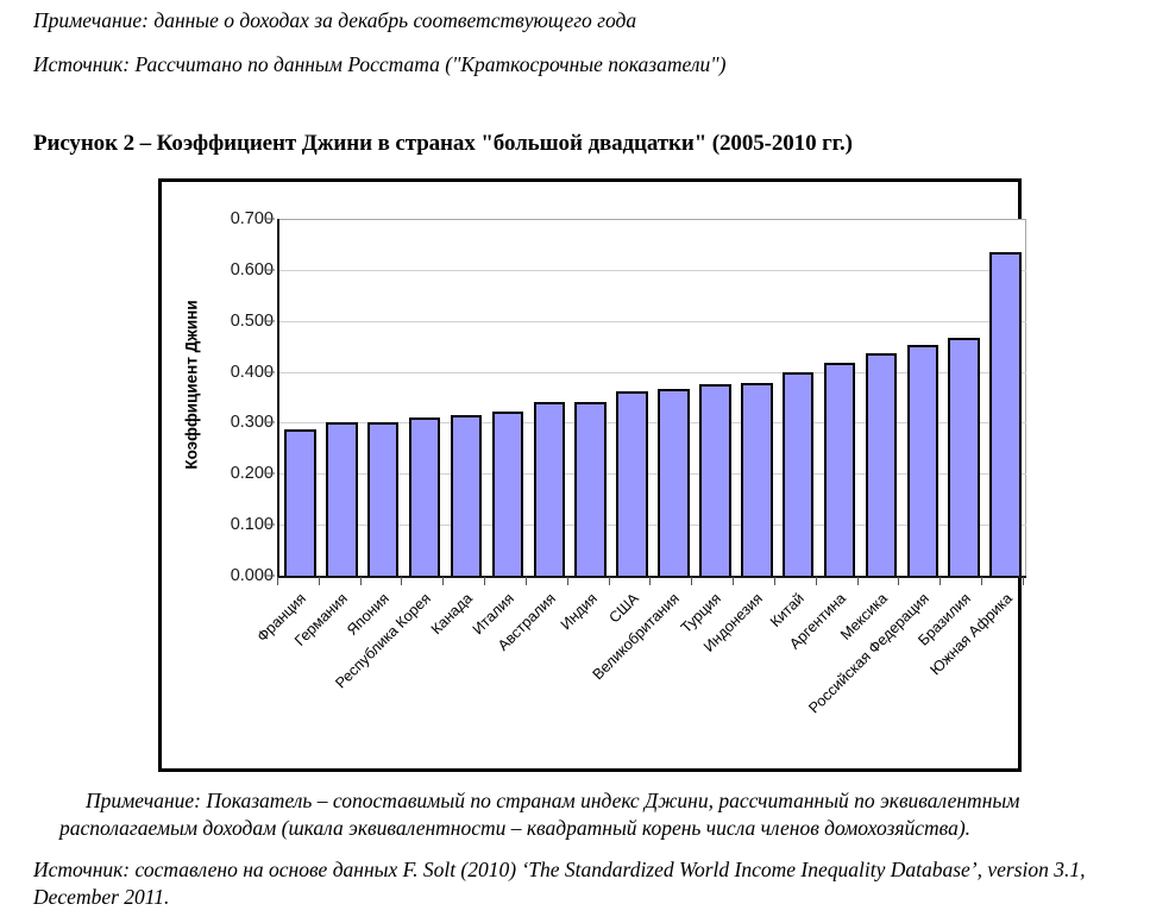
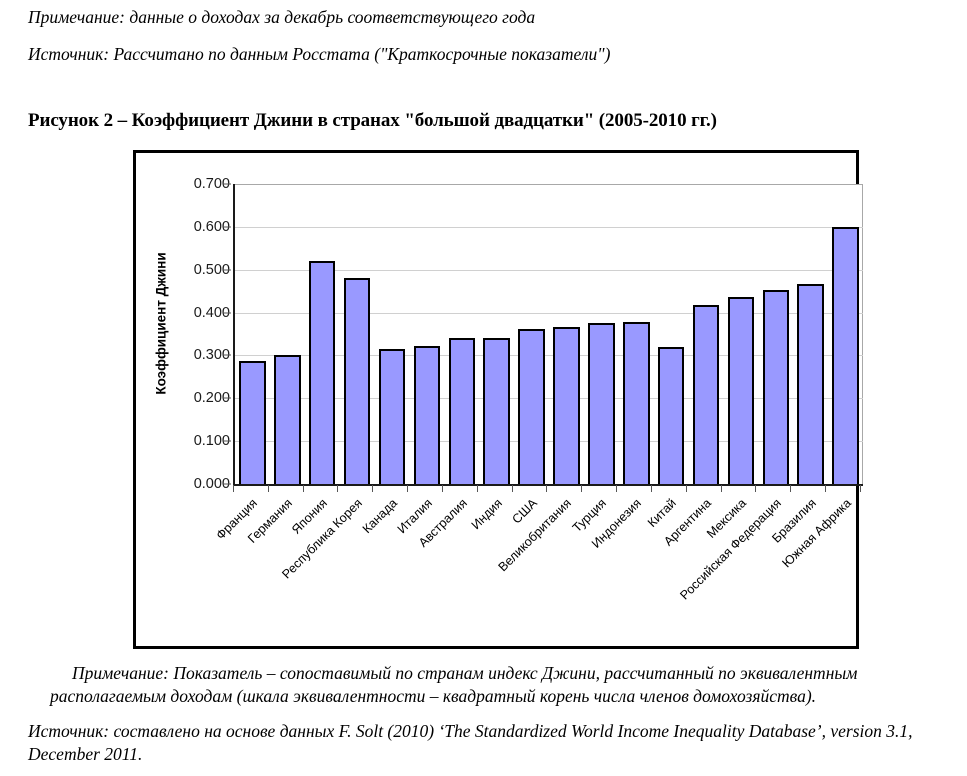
Япония: 0.30 -> 0.52
Республика Корея: 0.31 -> 0.48
Китай: 0.40 -> 0.32
Южная Африка: 0.64 -> 0.60
